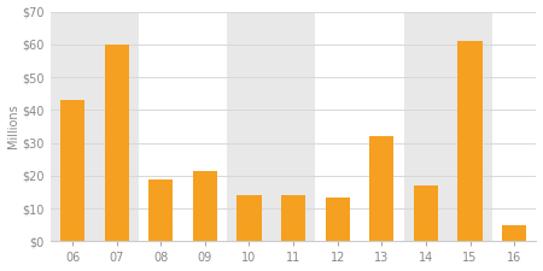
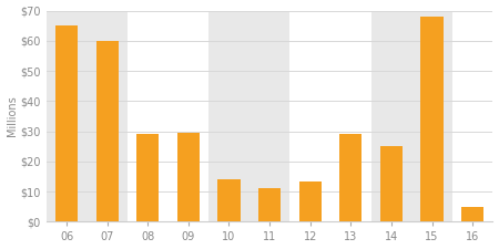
06: $43.0 -> $65.0
08: $19.0 -> $29.0
09: $21.5 -> $29.5
11: $14.0 -> $11.0
13: $32.0 -> $29.0
14: $17.0 -> $25.0
15: $61.0 -> $68.0
